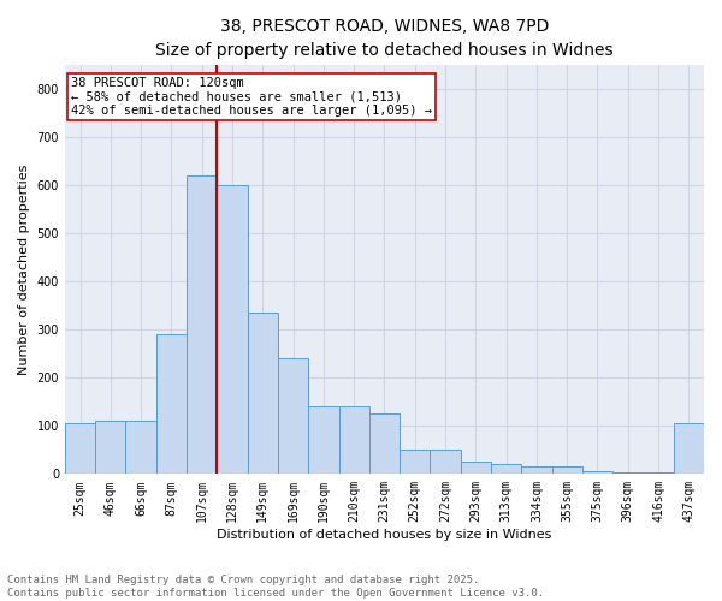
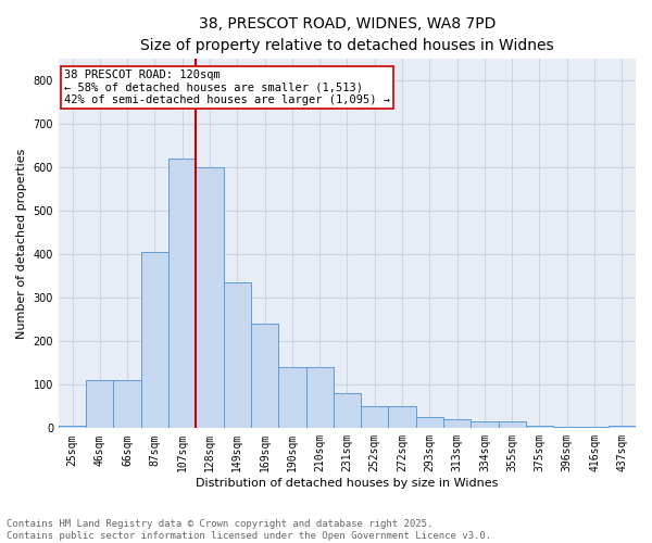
25sqm: 105 -> 5
87sqm: 290 -> 405
231sqm: 125 -> 80
437sqm: 105 -> 5
